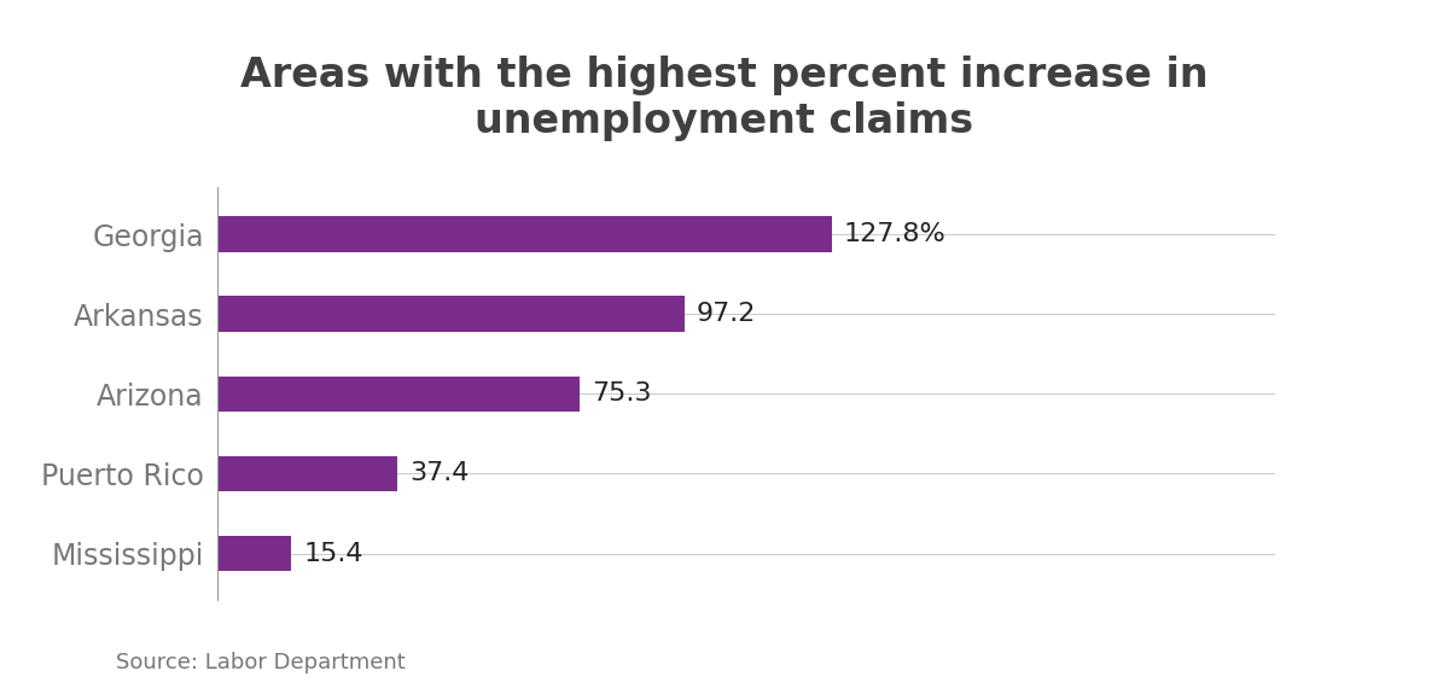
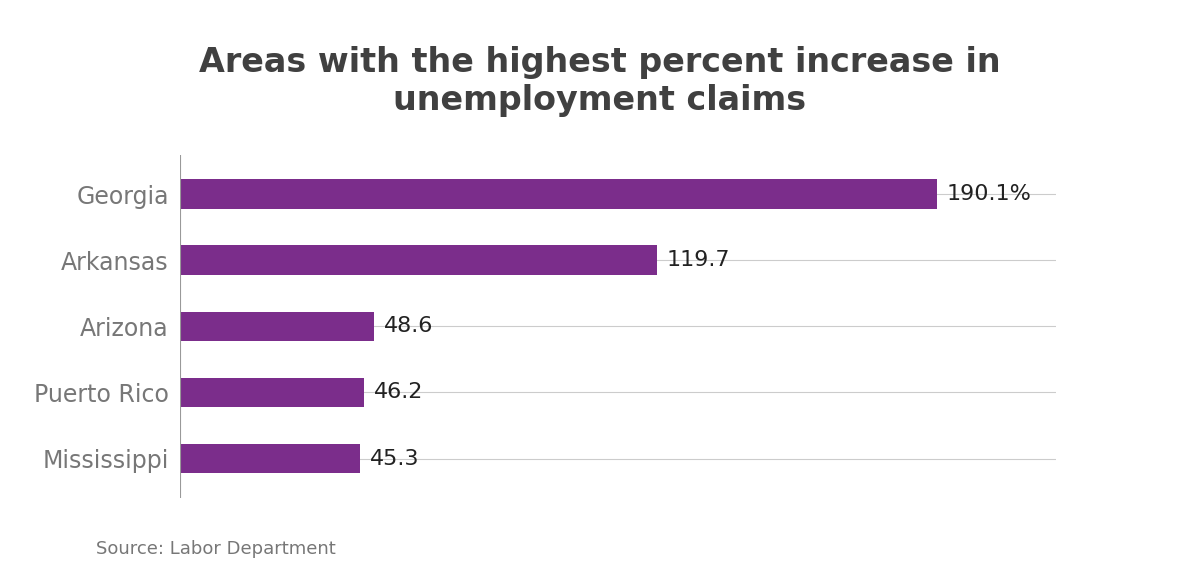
Georgia: 127.8% -> 190.1%
Arkansas: 97.2 -> 119.7
Arizona: 75.3 -> 48.6
Puerto Rico: 37.4 -> 46.2
Mississippi: 15.4 -> 45.3
